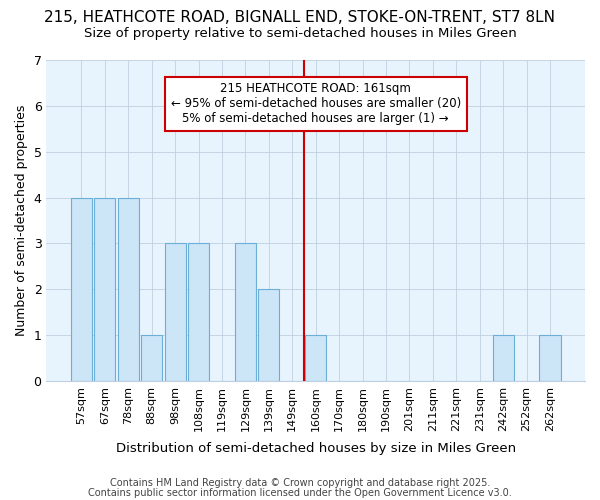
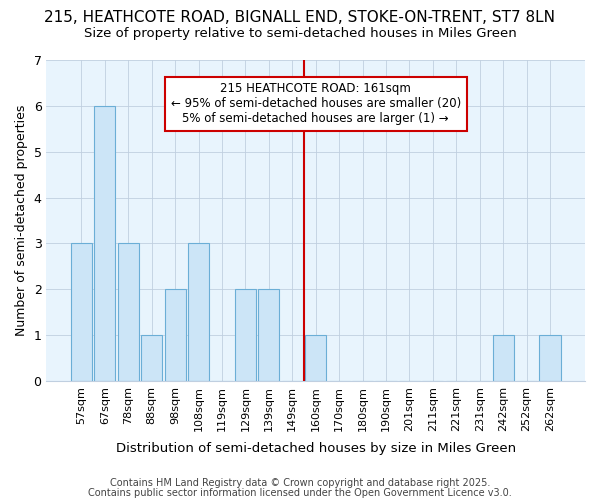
57sqm: 4 -> 3
67sqm: 4 -> 6
78sqm: 4 -> 3
98sqm: 3 -> 2
129sqm: 3 -> 2
